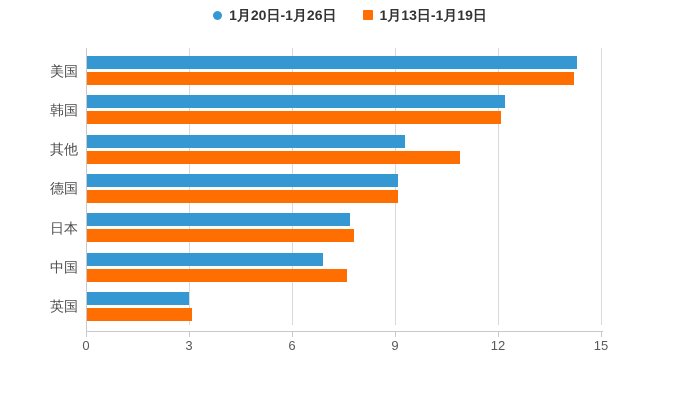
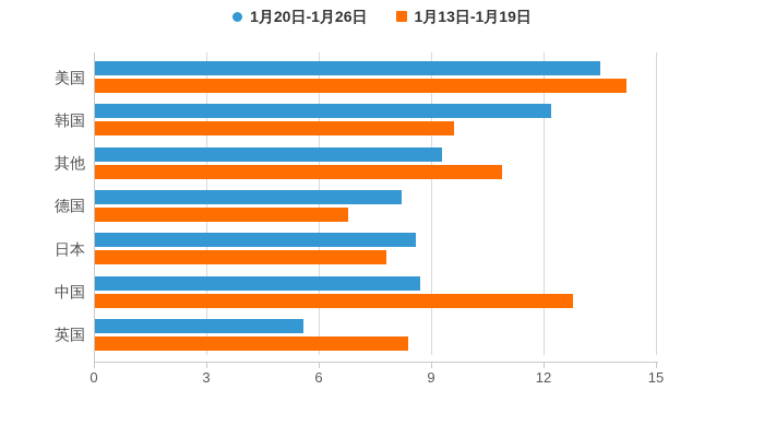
1月20日-1月26日/美国: 14.3 -> 13.5
1月13日-1月19日/韩国: 12.1 -> 9.6
1月20日-1月26日/德国: 9.1 -> 8.2
1月13日-1月19日/德国: 9.1 -> 6.8
1月20日-1月26日/日本: 7.7 -> 8.6
1月20日-1月26日/中国: 6.9 -> 8.7
1月13日-1月19日/中国: 7.6 -> 12.8
1月20日-1月26日/英国: 3.0 -> 5.6
1月13日-1月19日/英国: 3.1 -> 8.4
